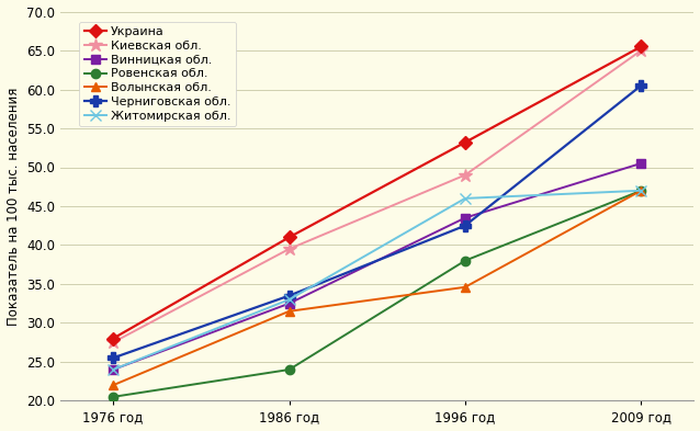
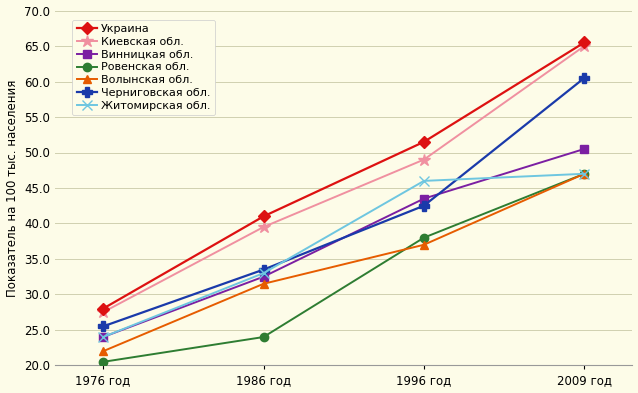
Украина/1996 год: 53.2 -> 51.5
Волынская обл./1996 год: 34.6 -> 37.0
